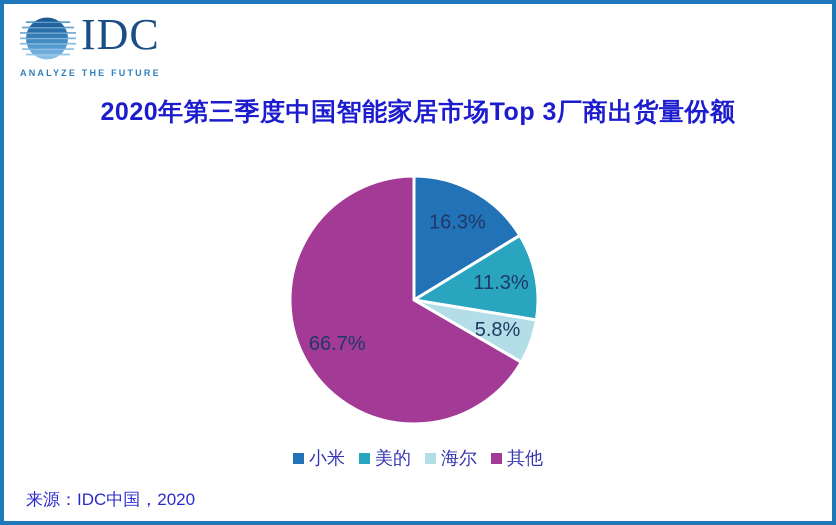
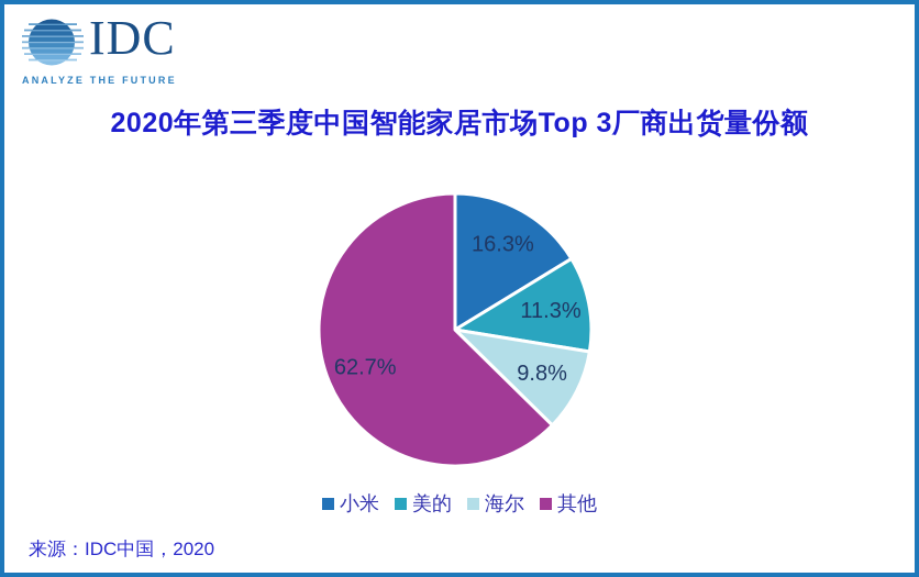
海尔: 5.8% -> 9.8%
其他: 66.7% -> 62.7%
